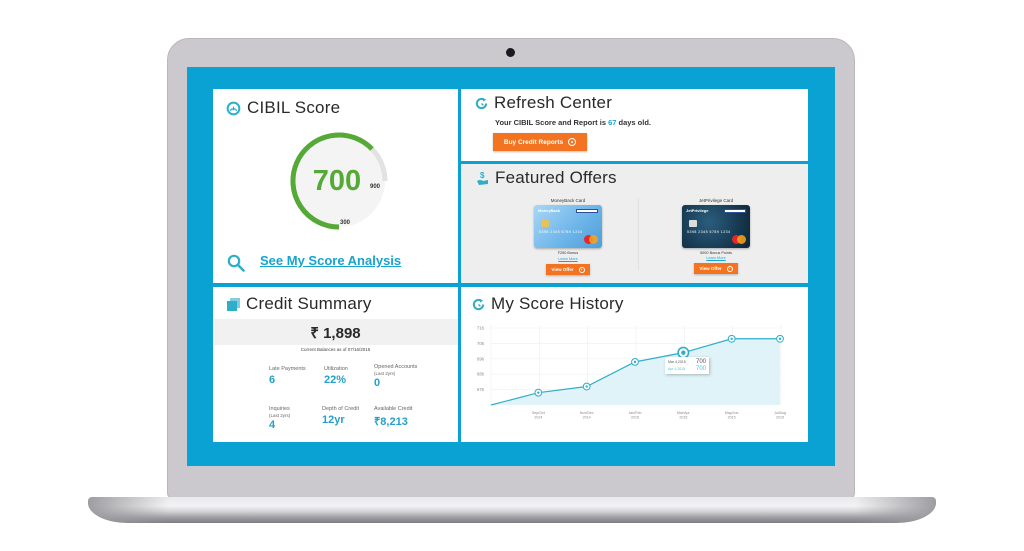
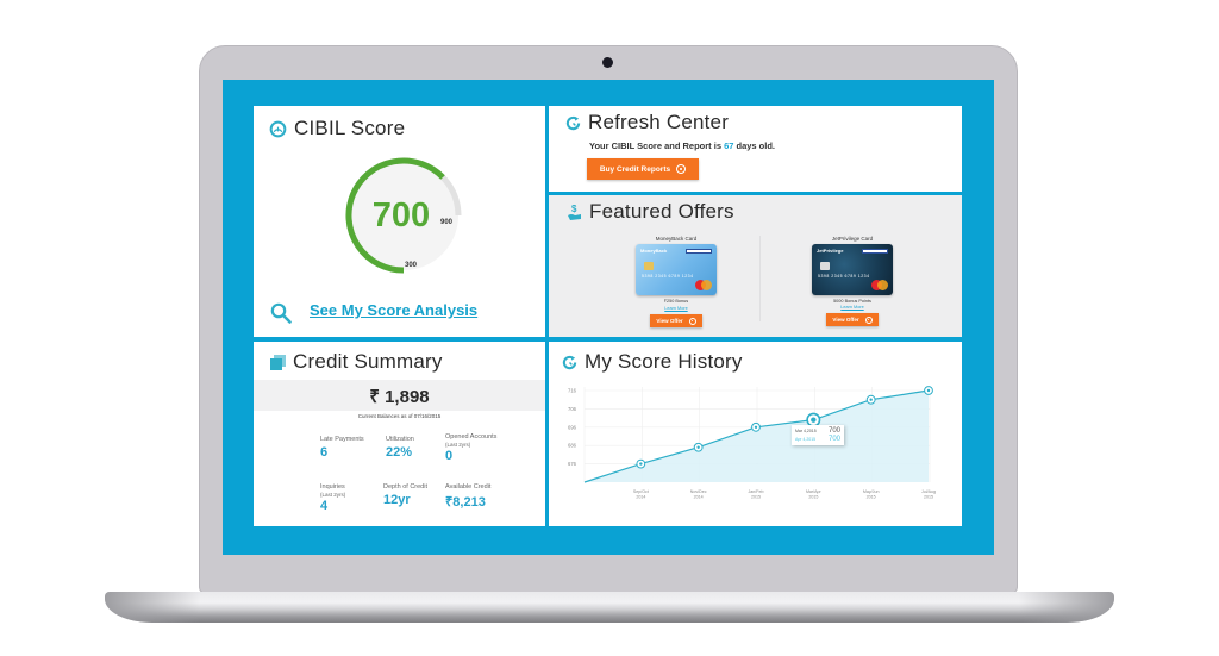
Sep/Oct 2014: 674 -> 676
Nov/Dec 2014: 678 -> 685
Jan/Feb 2015: 694 -> 696
May/Jun 2015: 709 -> 711
Jul/Aug 2015: 709 -> 716
